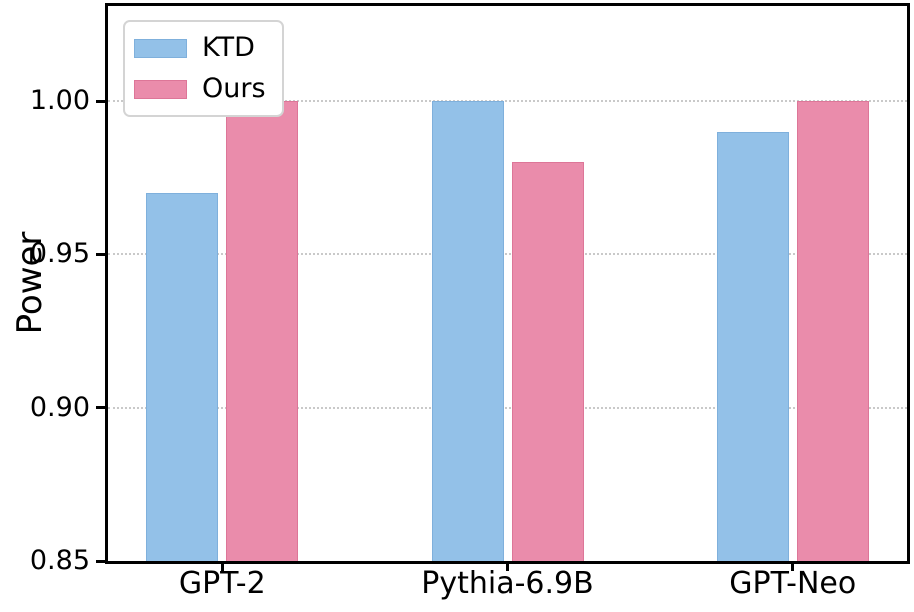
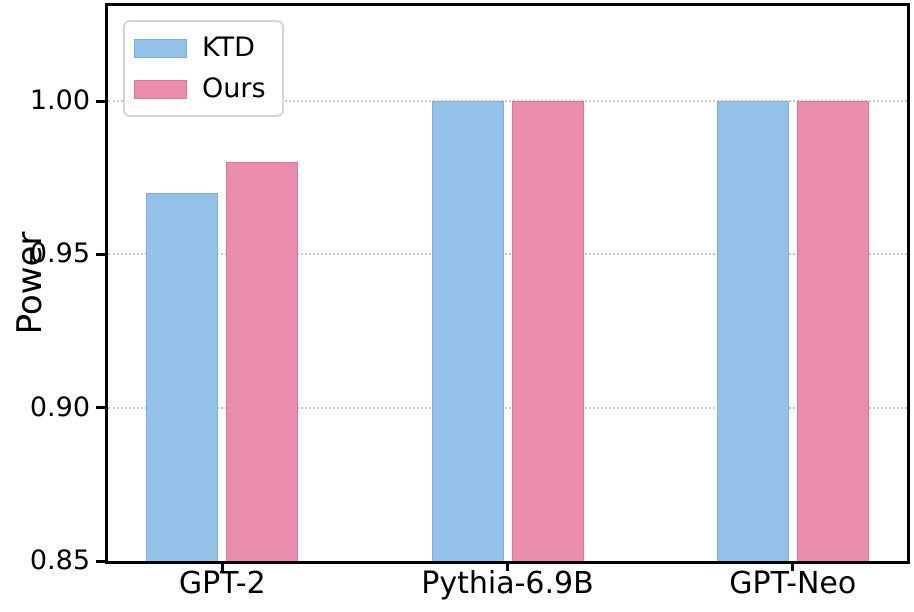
Ours/GPT-2: 1.00 -> 0.98
Ours/Pythia-6.9B: 0.98 -> 1.00
KTD/GPT-Neo: 0.99 -> 1.00
